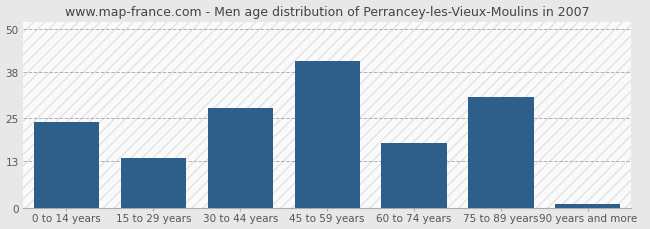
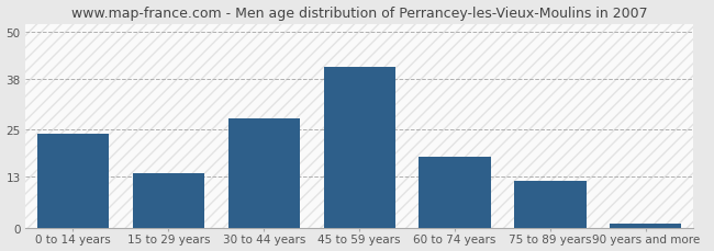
75 to 89 years: 31 -> 12
